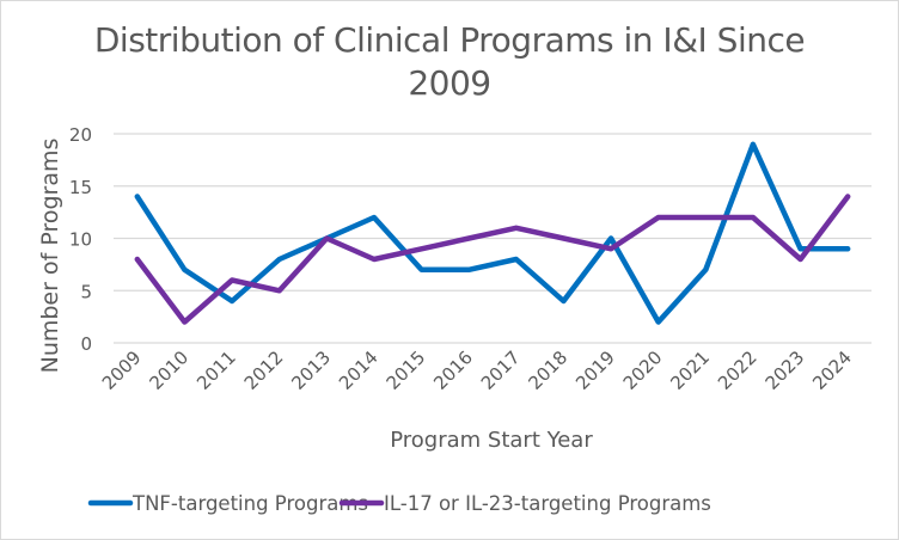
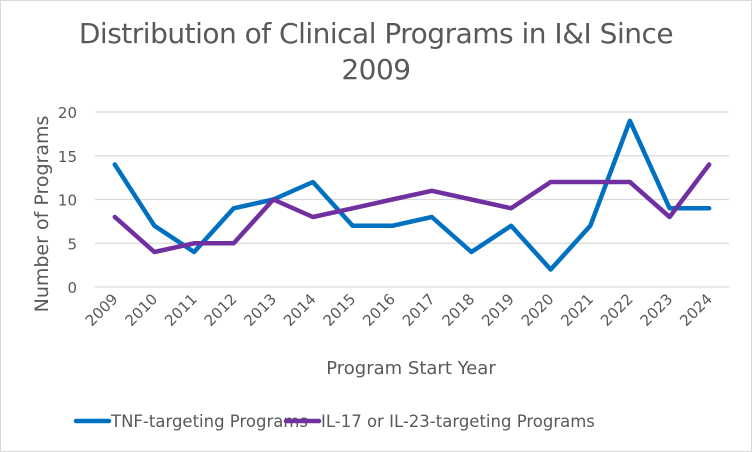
IL-17 or IL-23-targeting Programs/2010: 2 -> 4
IL-17 or IL-23-targeting Programs/2011: 6 -> 5
TNF-targeting Programs/2012: 8 -> 9
TNF-targeting Programs/2019: 10 -> 7
